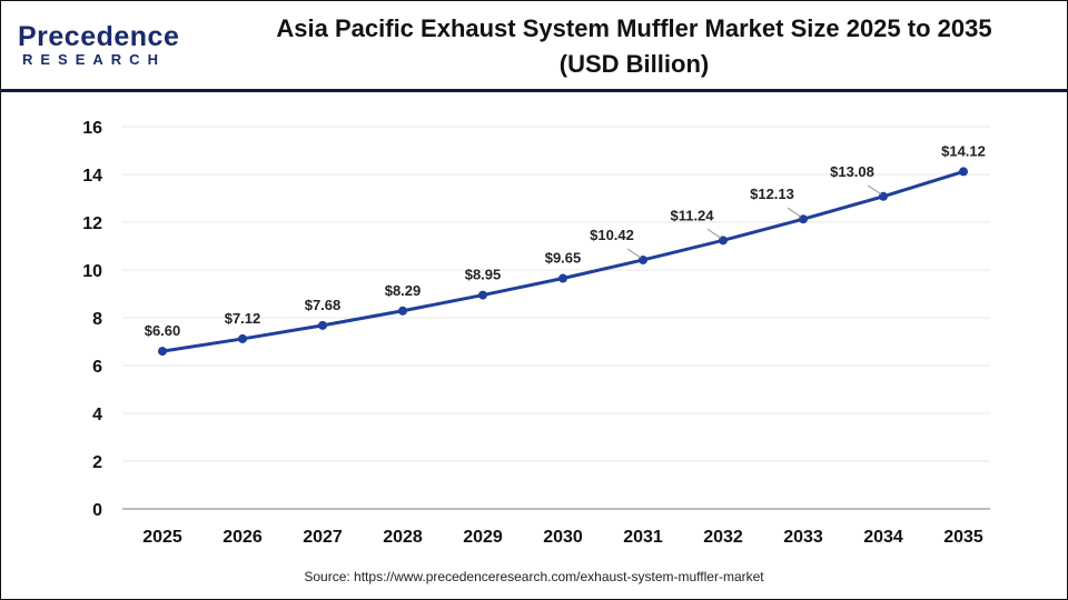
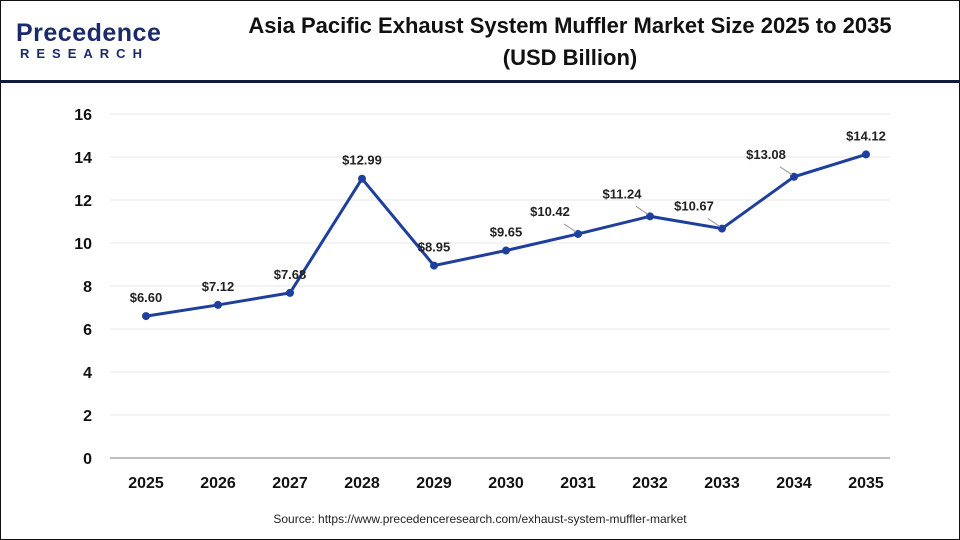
2028: $8.29 -> $12.99
2033: $12.13 -> $10.67
